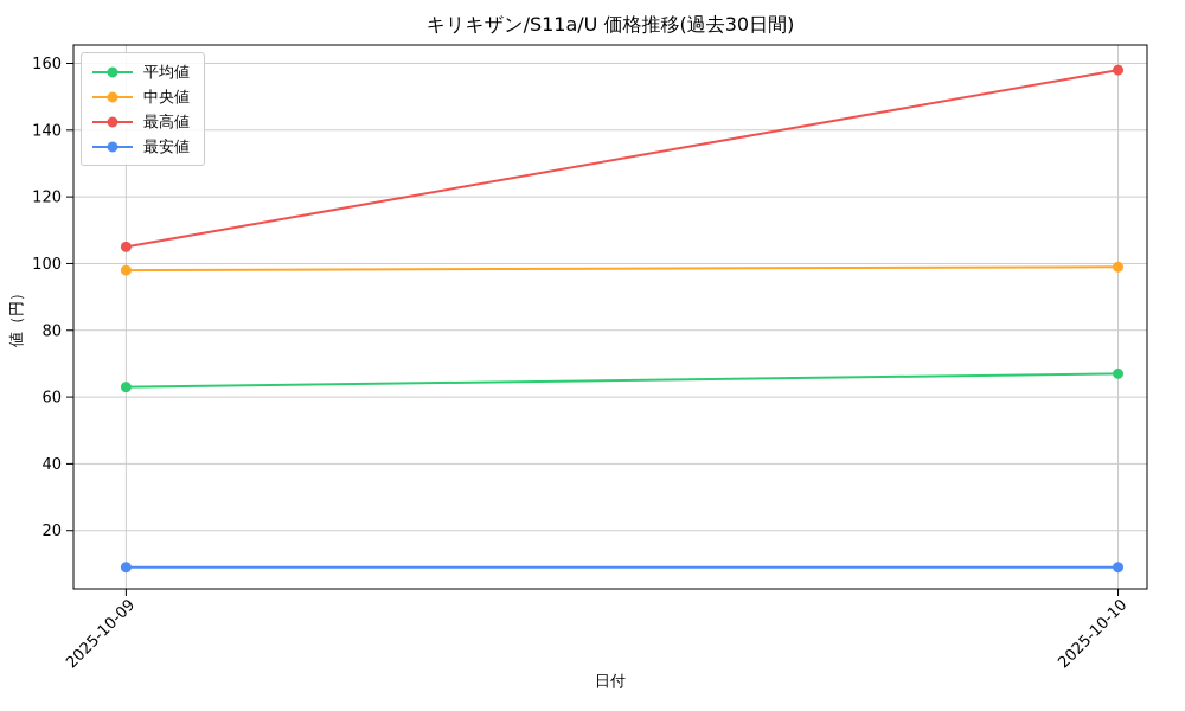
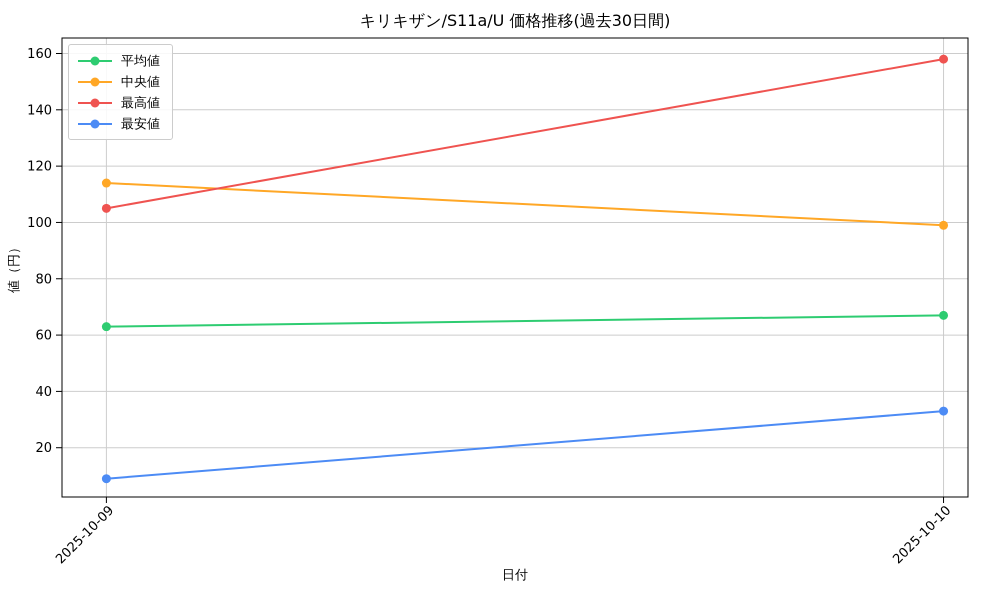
中央値/2025-10-09: 98 -> 114
最安値/2025-10-10: 9 -> 33
